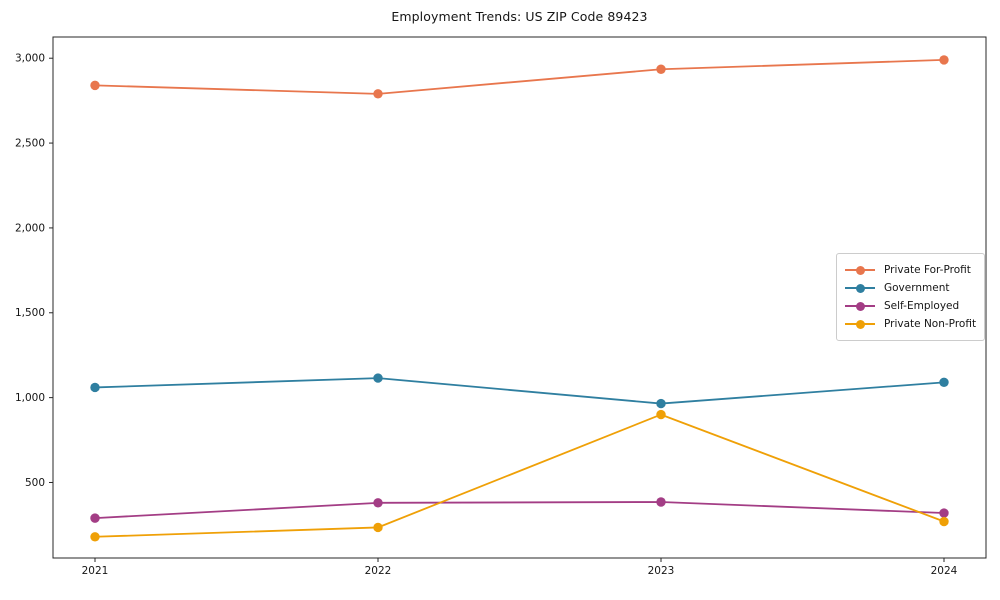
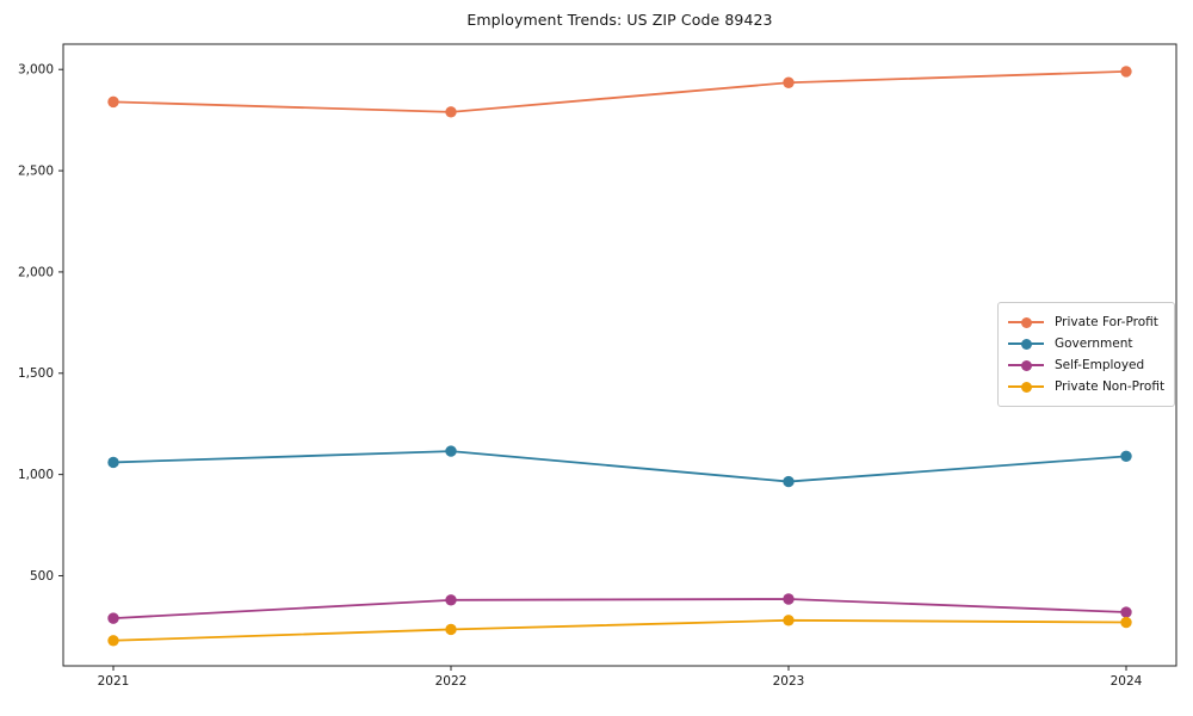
Private Non-Profit/2023: 900 -> 280
